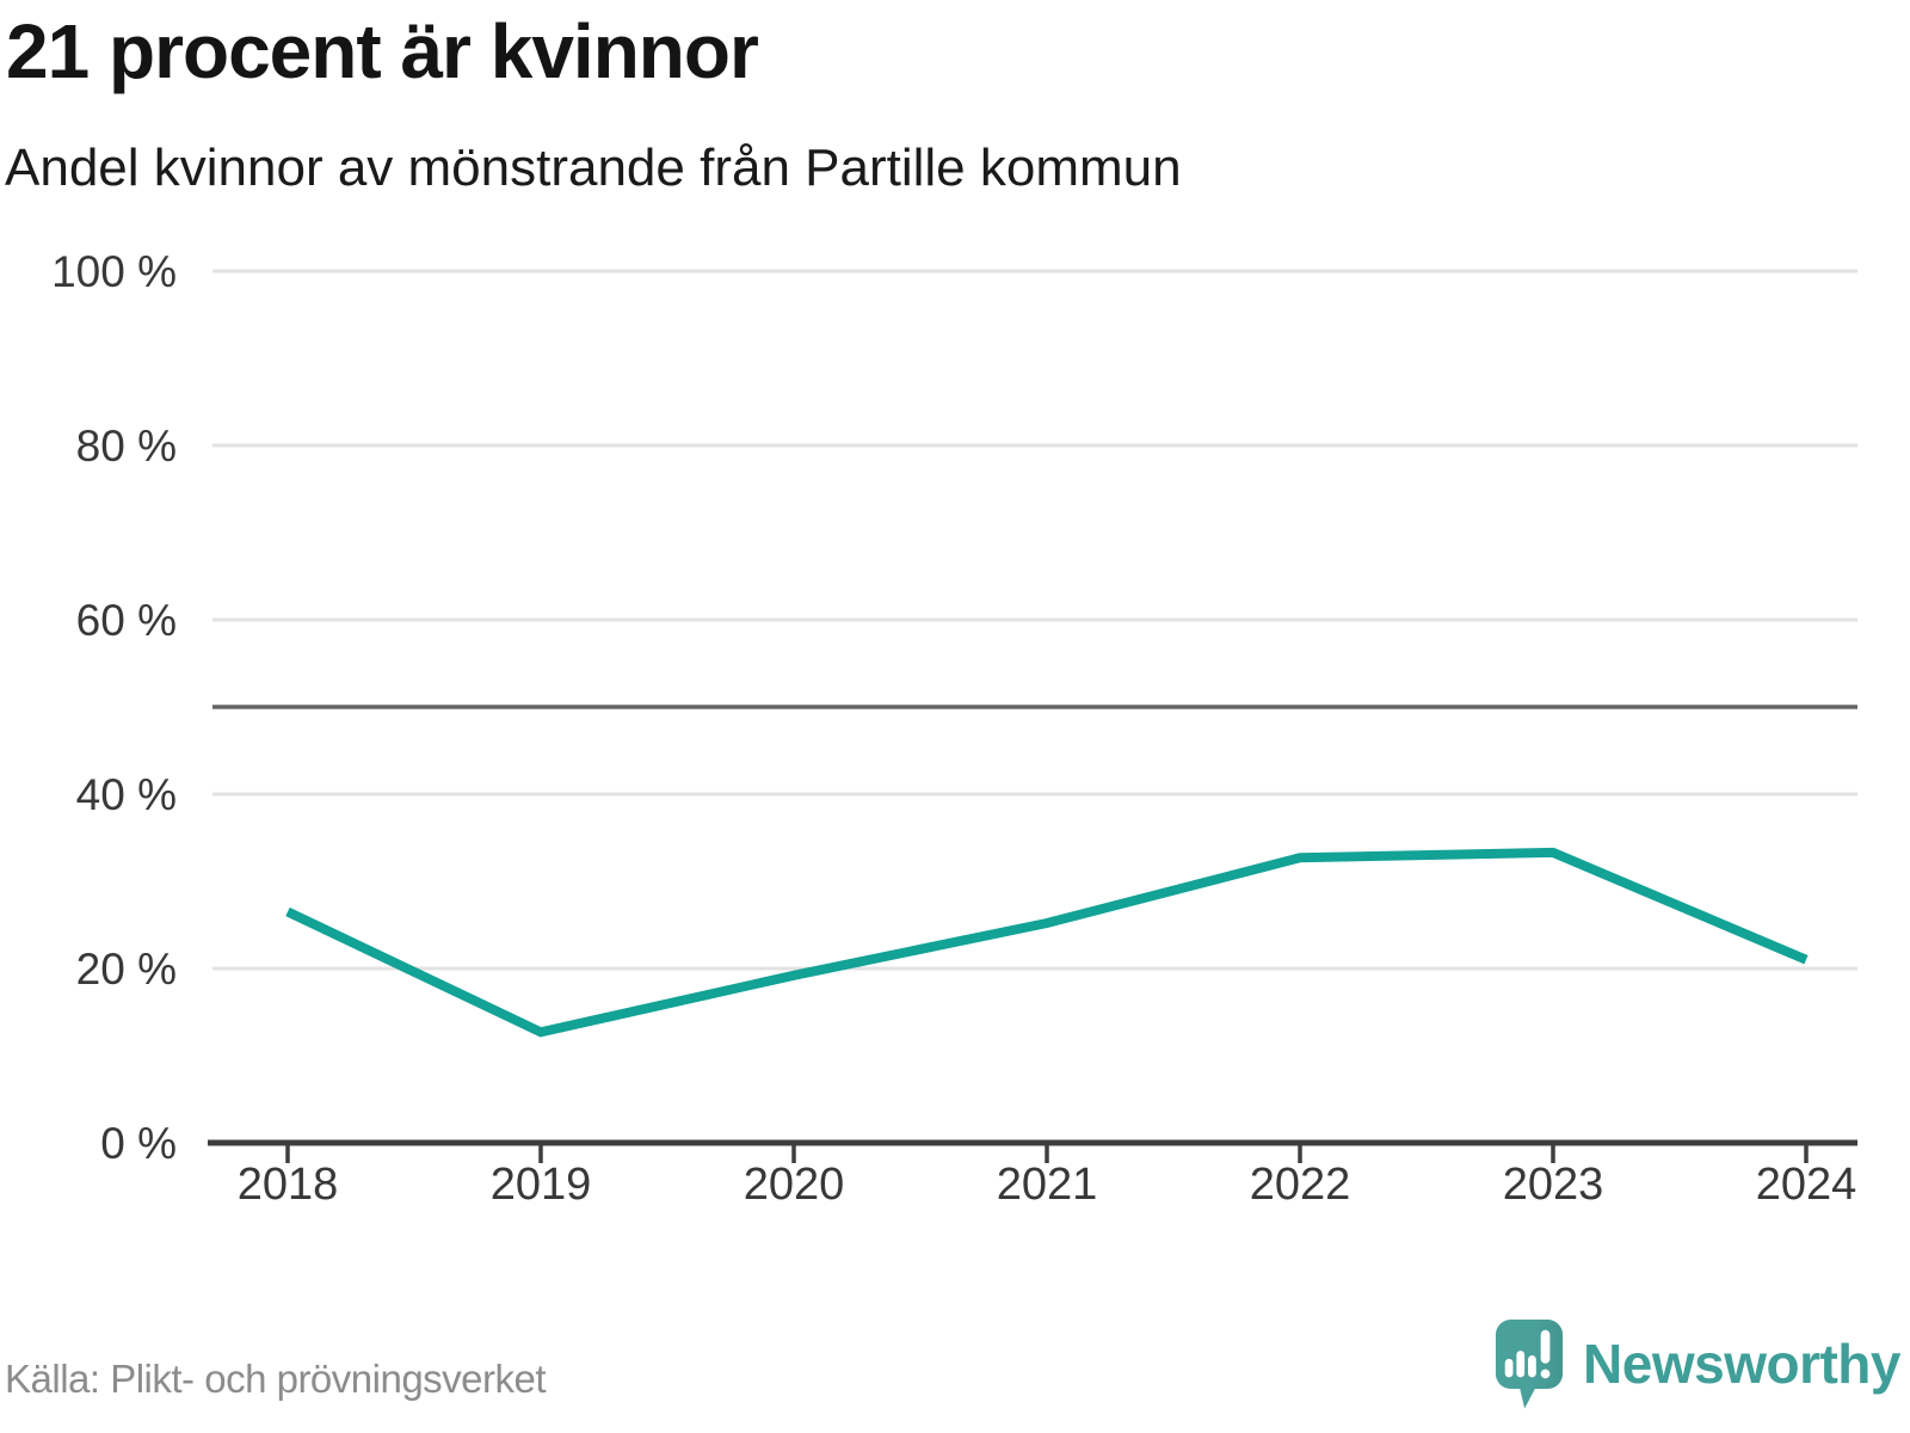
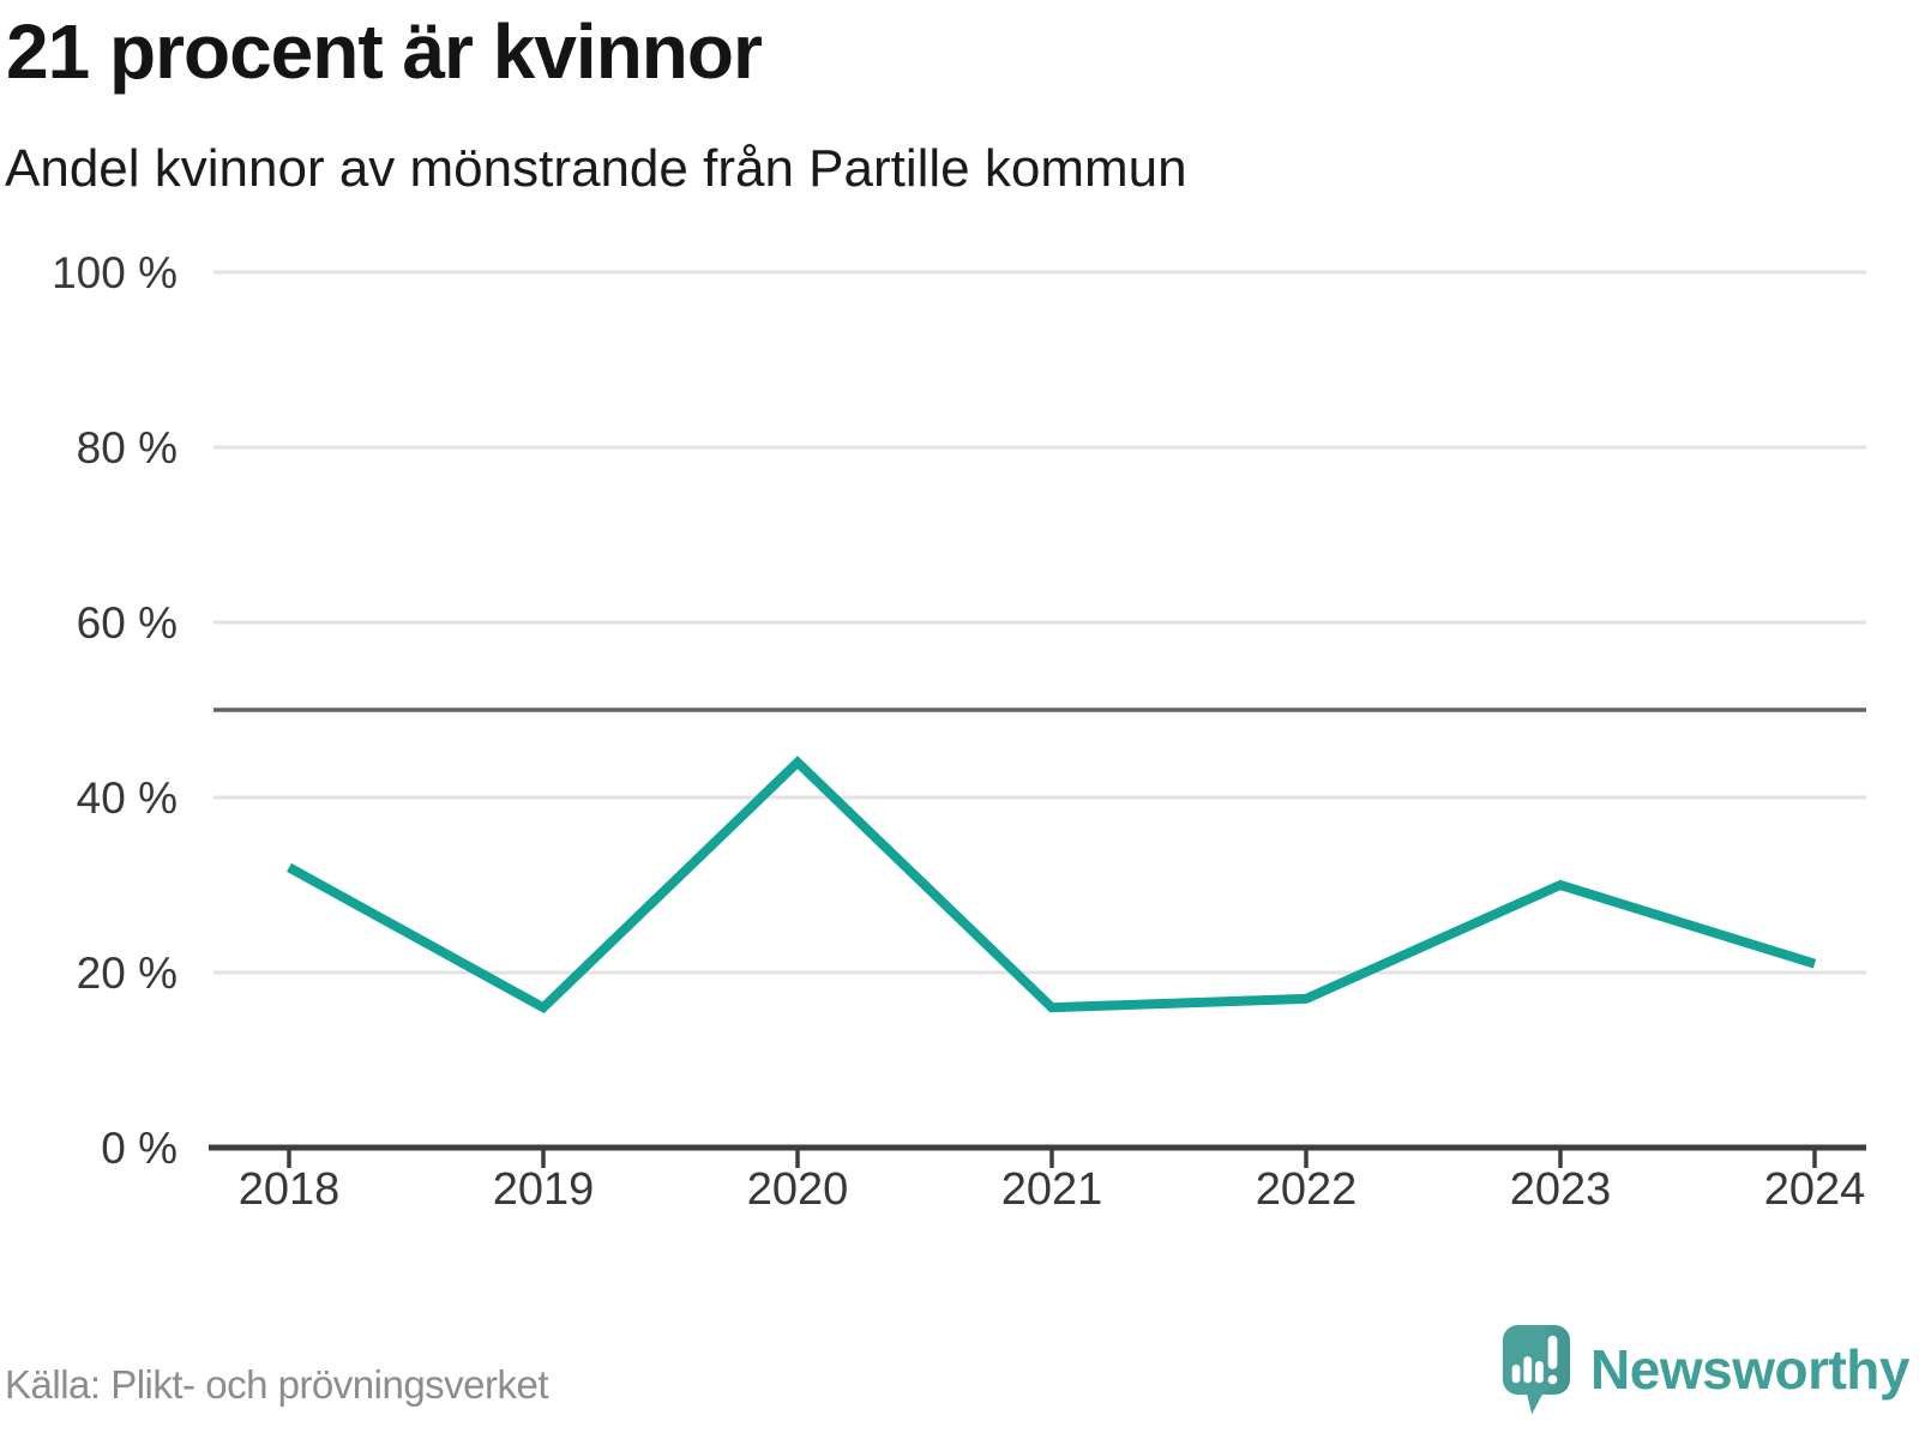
2018: 26% -> 32%
2019: 13% -> 16%
2020: 19% -> 44%
2021: 25% -> 16%
2022: 33% -> 17%
2023: 33% -> 30%
